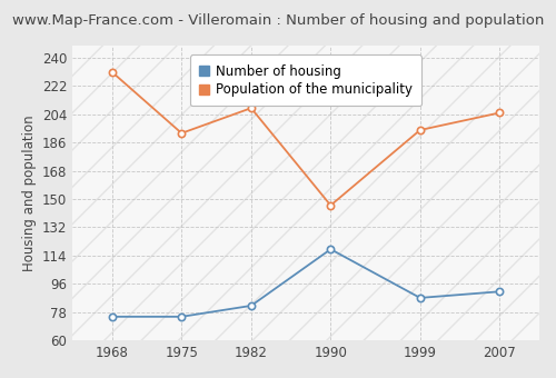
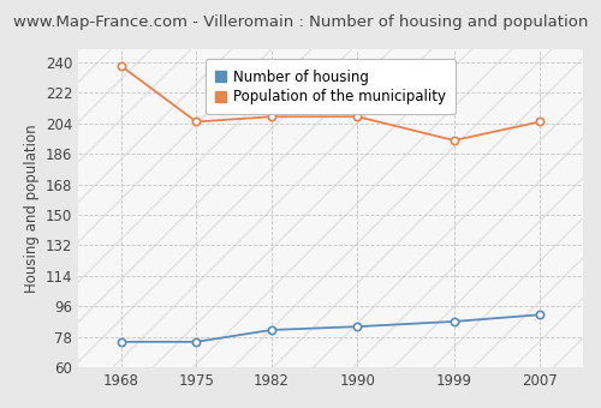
Population of the municipality/1968: 231 -> 238
Population of the municipality/1975: 192 -> 205
Number of housing/1990: 118 -> 84
Population of the municipality/1990: 146 -> 208
